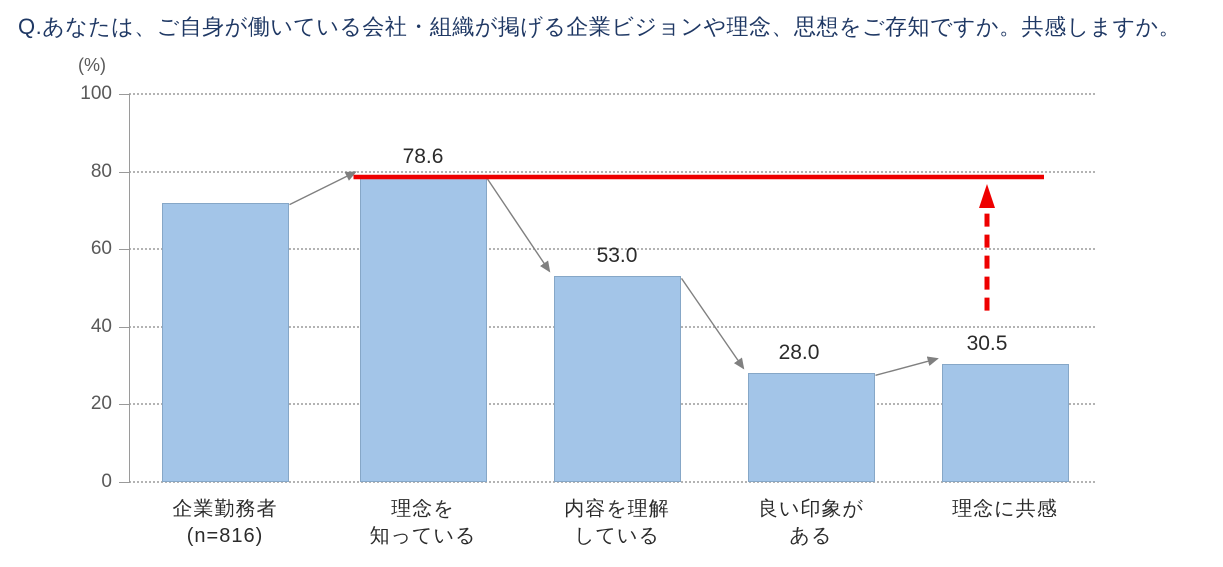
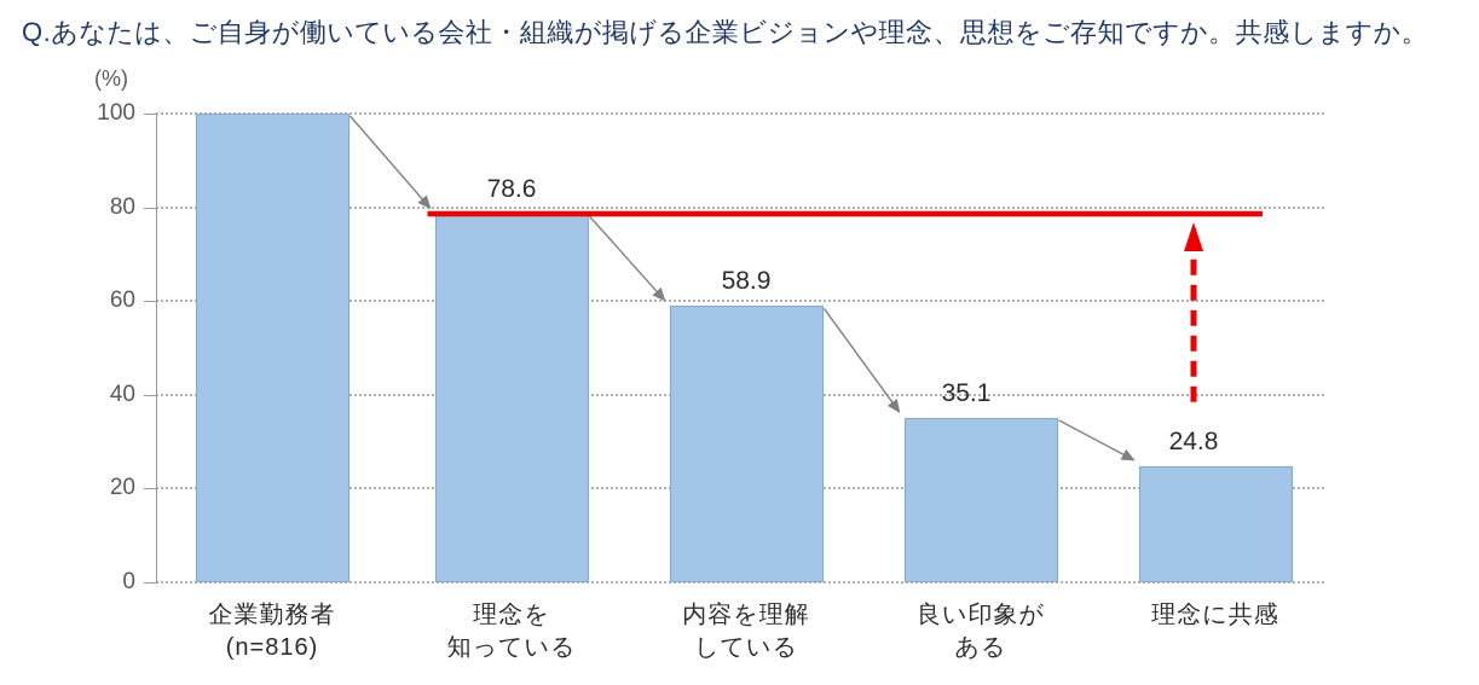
企業勤務者 (n=816): 72 -> 100
内容を理解 している: 53.0 -> 58.9
良い印象が ある: 28.0 -> 35.1
理念に共感: 30.5 -> 24.8
